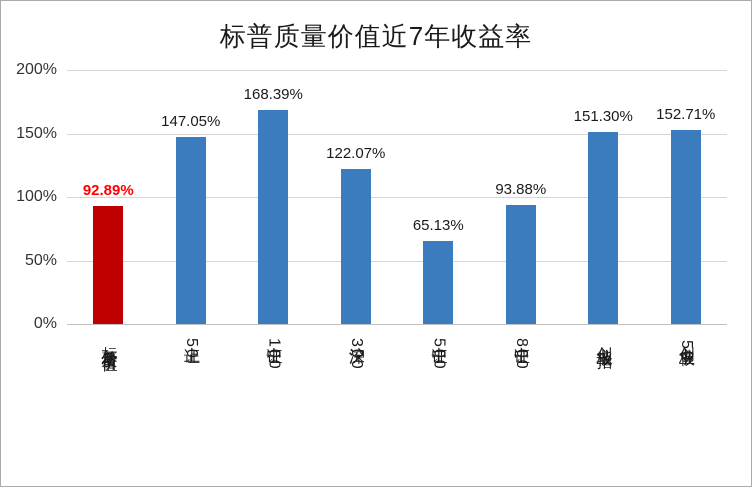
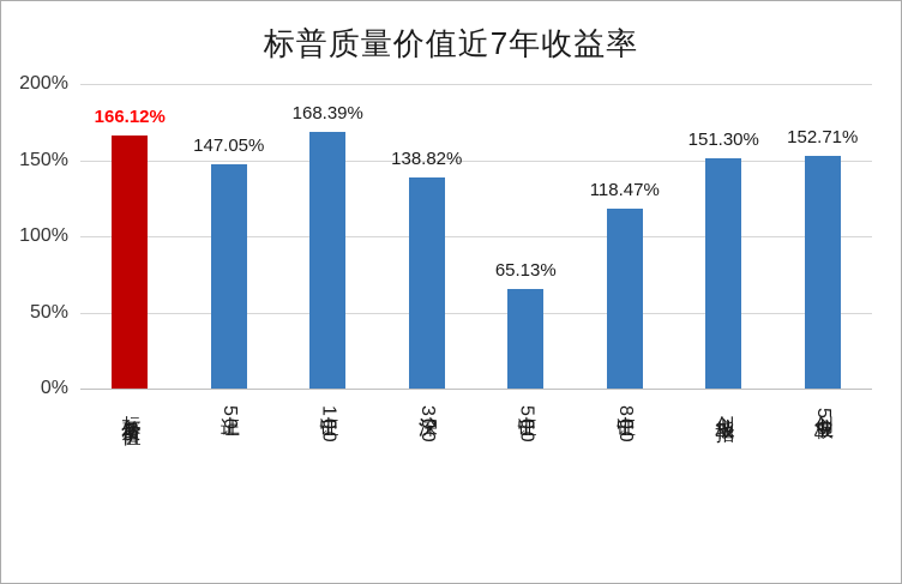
标普质量价值: 92.89% -> 166.12%
沪深300: 122.07% -> 138.82%
中证800: 93.88% -> 118.47%
